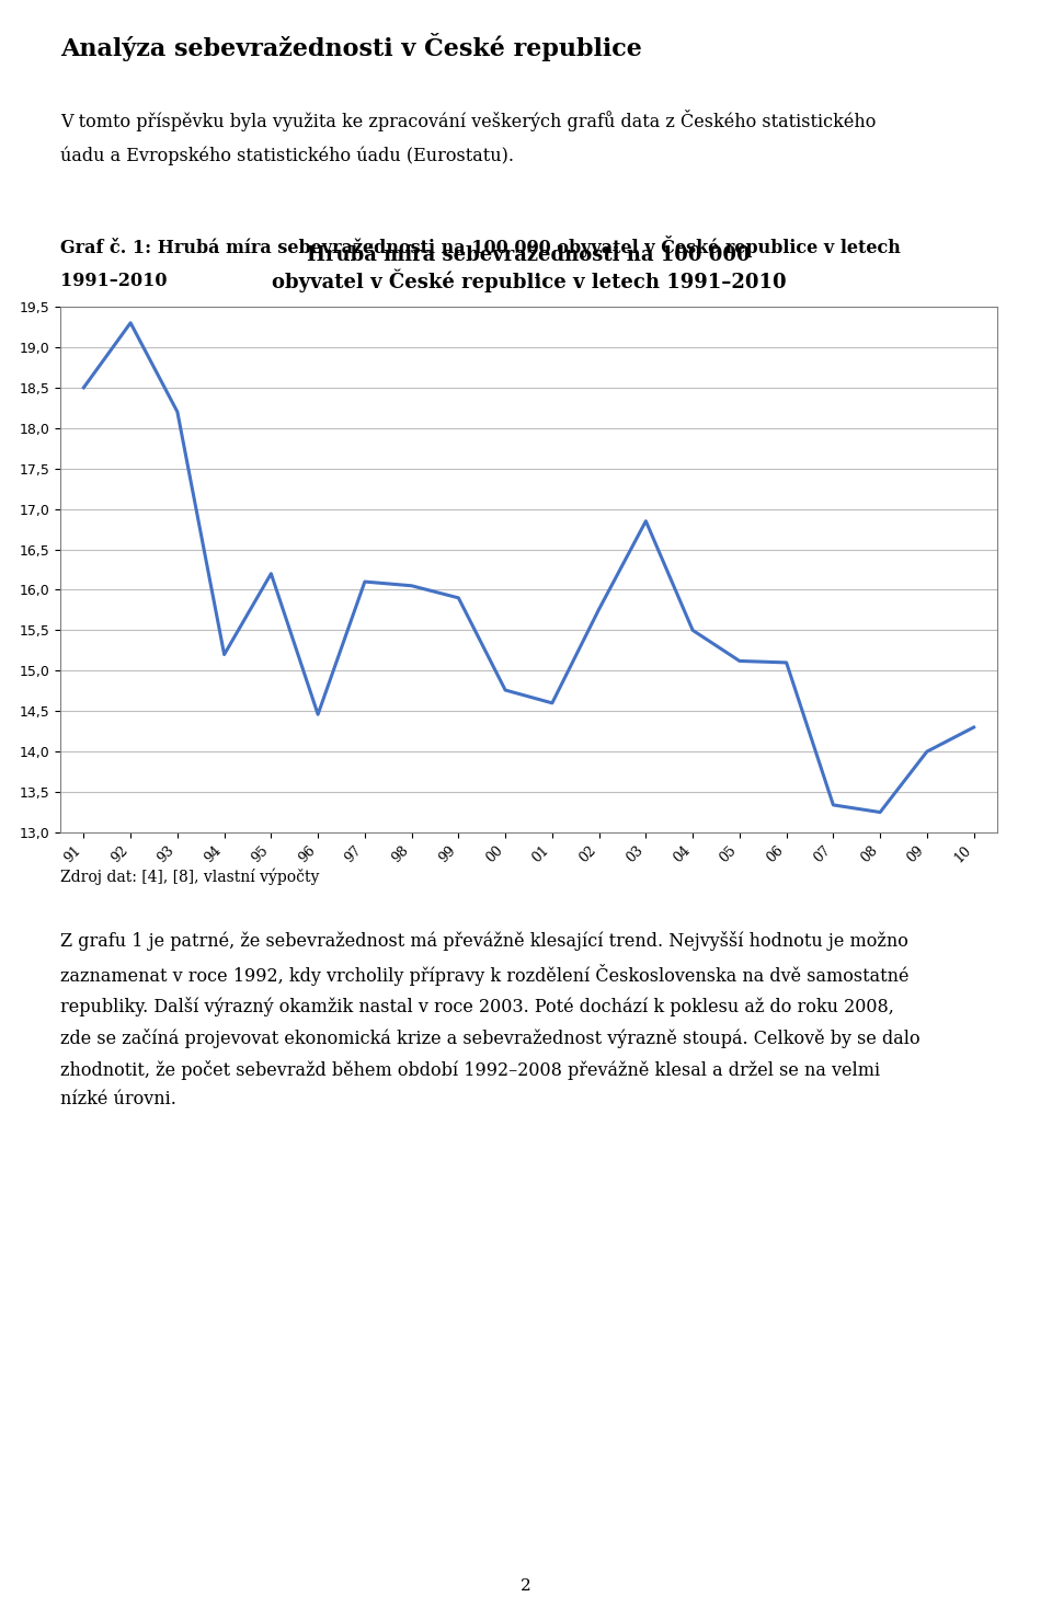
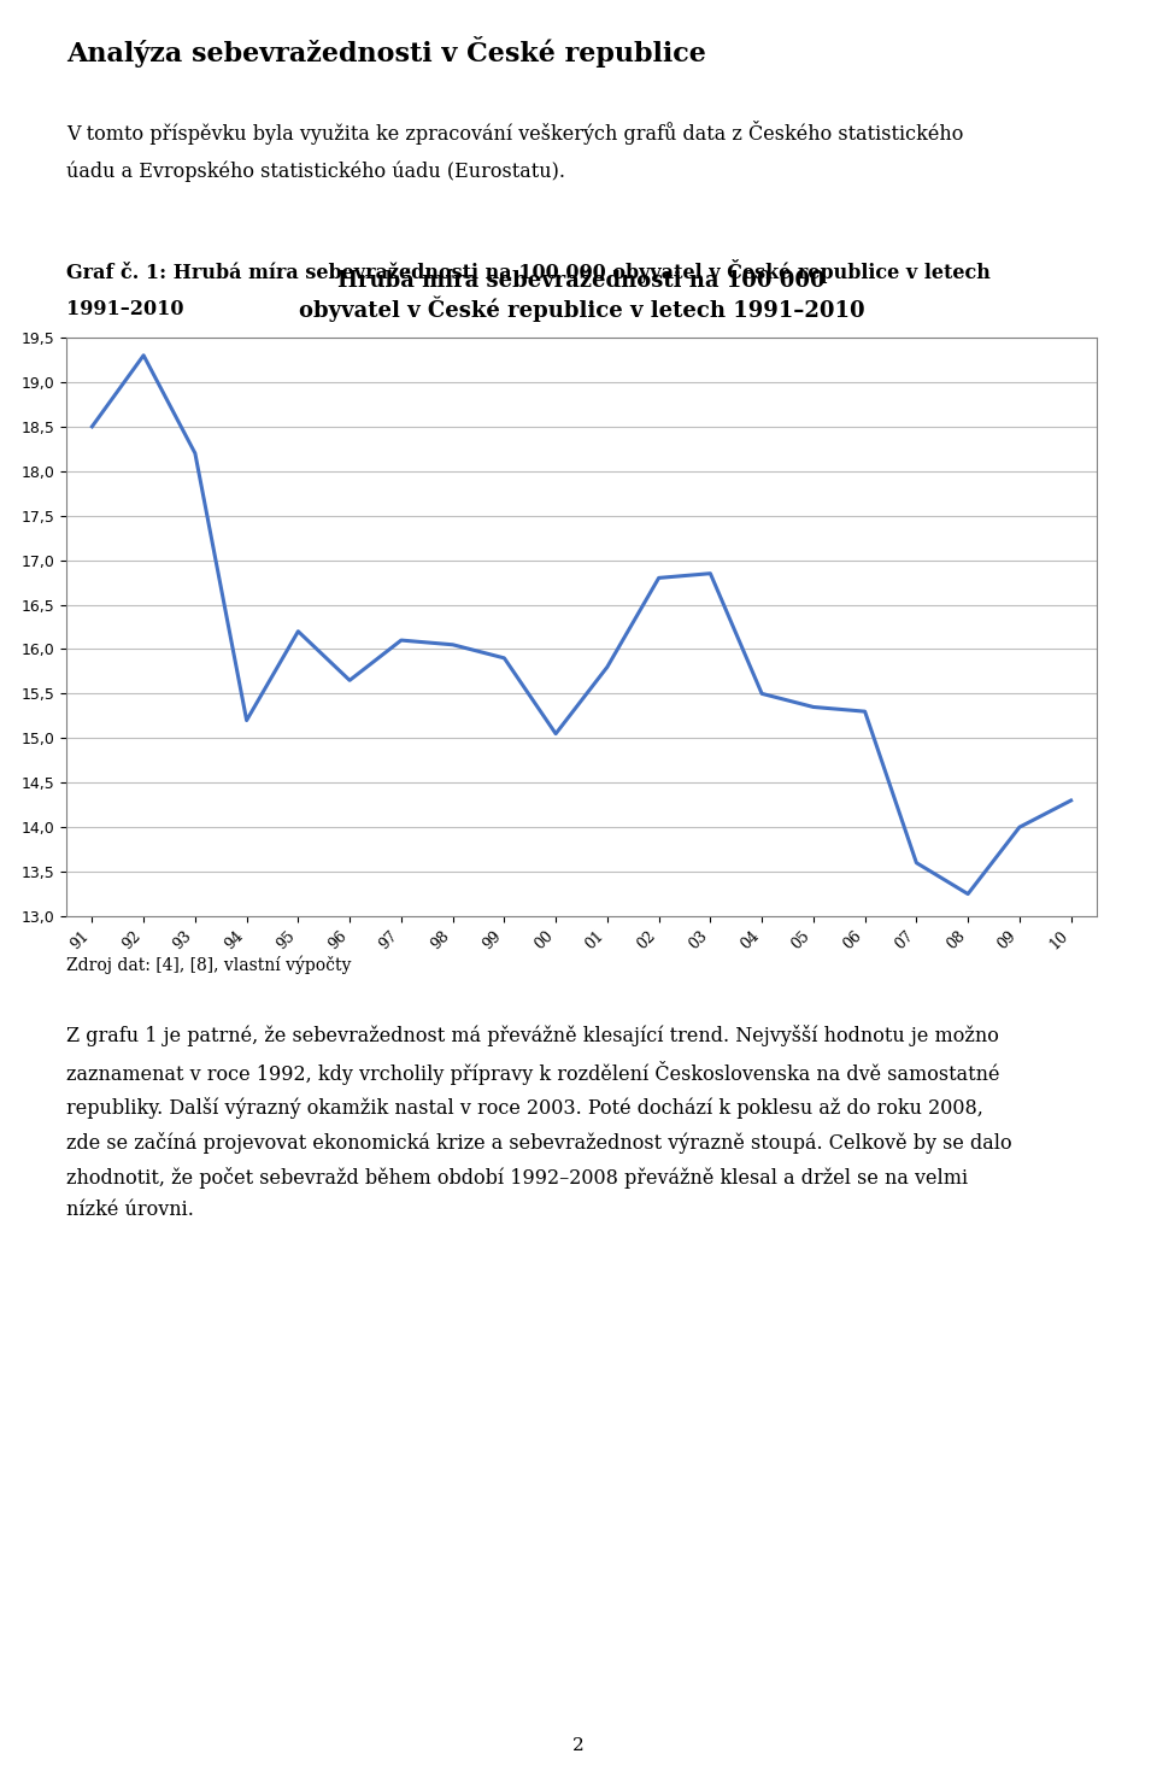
96: 14,46 -> 15,65
00: 14,76 -> 15,05
01: 14,60 -> 15,80
02: 15,76 -> 16,80
05: 15,12 -> 15,35
06: 15,10 -> 15,30
07: 13,34 -> 13,60
